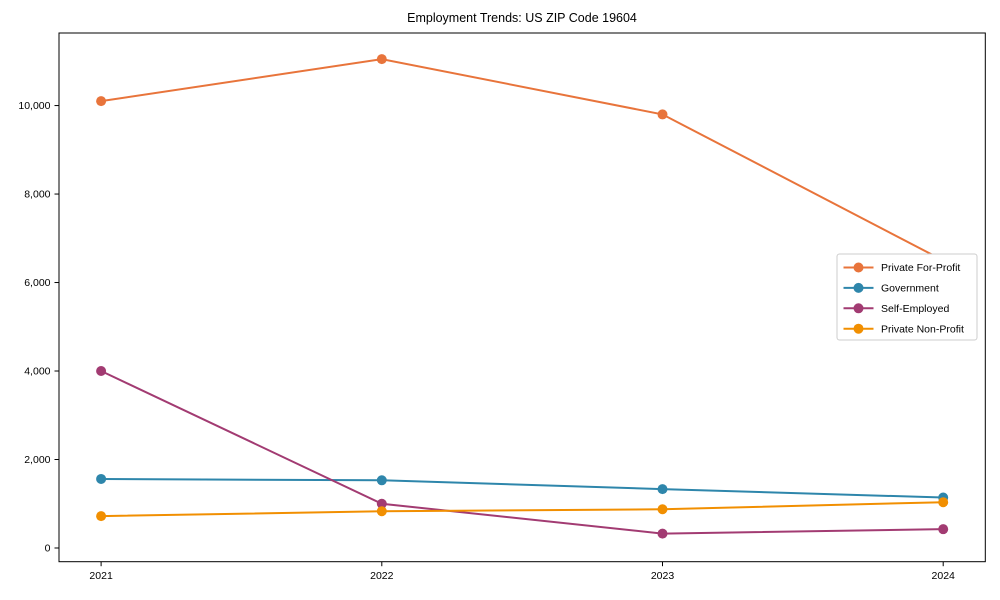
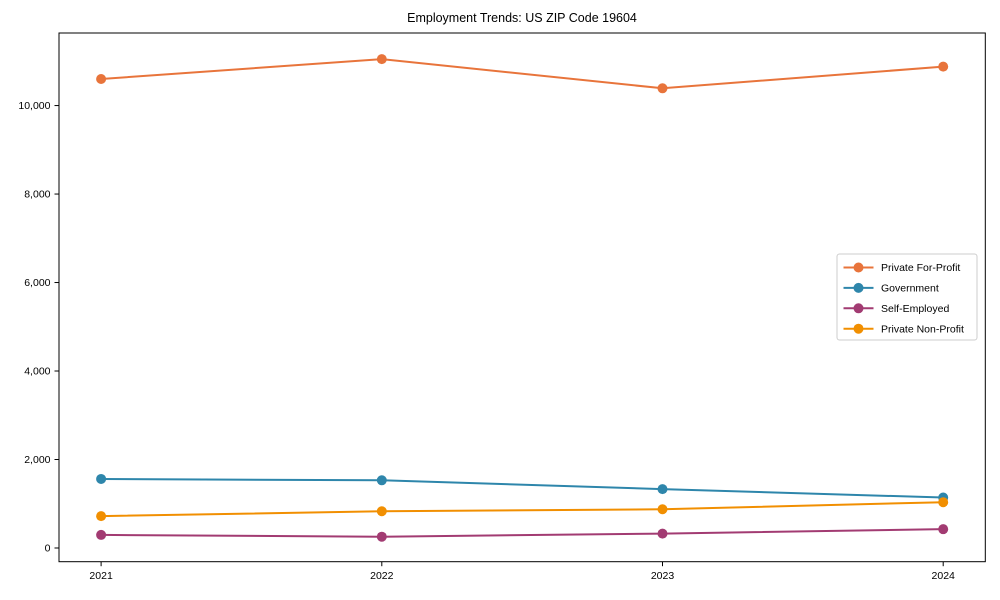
Private For-Profit/2021: 10100 -> 10600
Self-Employed/2021: 4000 -> 300
Self-Employed/2022: 1000 -> 300
Private For-Profit/2023: 9800 -> 10400
Private For-Profit/2024: 6500 -> 10900
